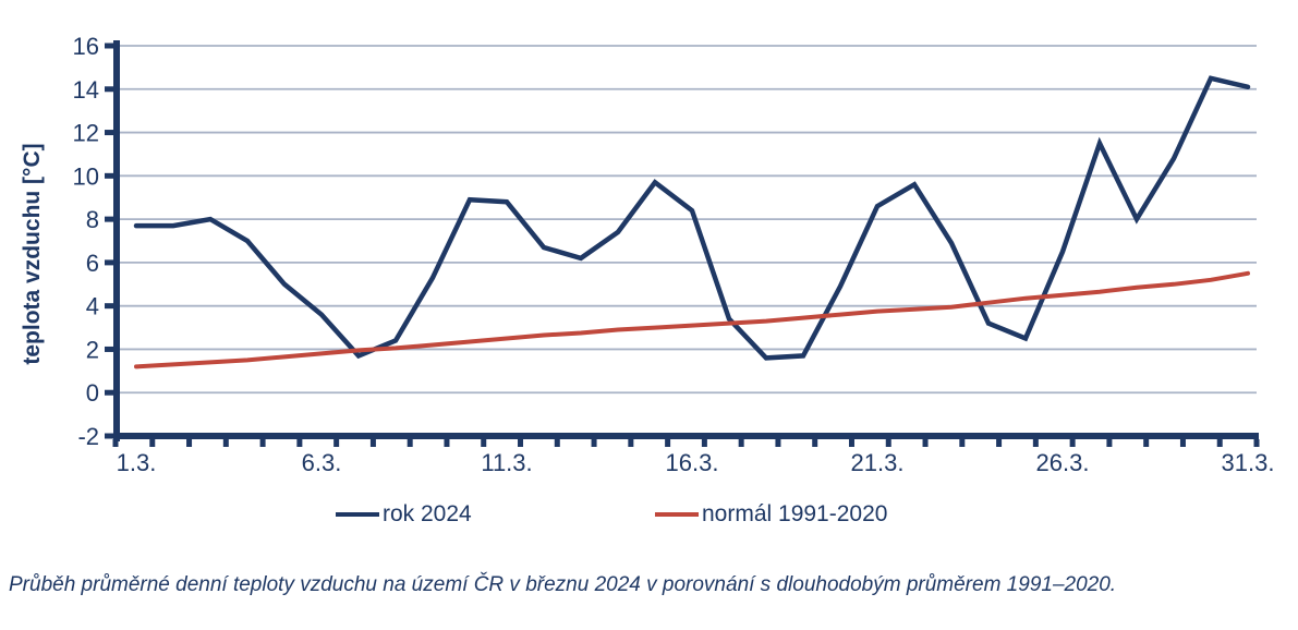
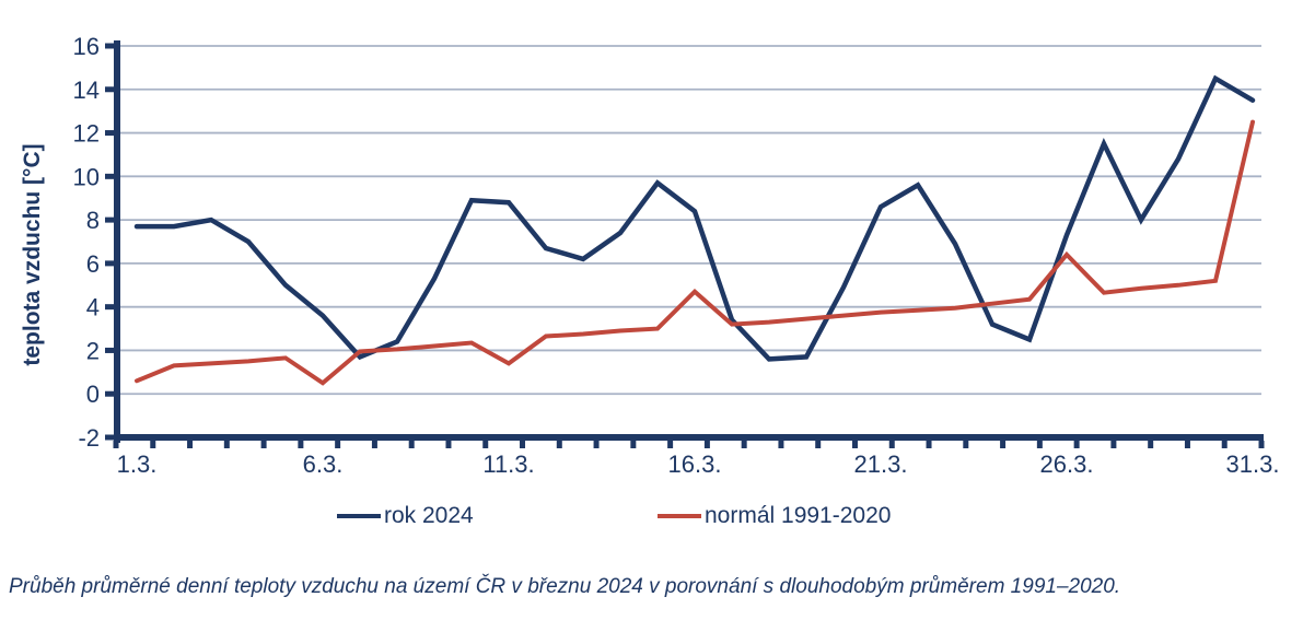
normál 1991-2020/1.3.: 1.2 -> 0.6
normál 1991-2020/6.3.: 1.8 -> 0.5
normál 1991-2020/11.3.: 2.5 -> 1.4
normál 1991-2020/16.3.: 3.1 -> 4.7
rok 2024/26.3.: 6.5 -> 7.3
normál 1991-2020/26.3.: 4.5 -> 6.4
rok 2024/31.3.: 14.1 -> 13.5
normál 1991-2020/31.3.: 5.5 -> 12.5
